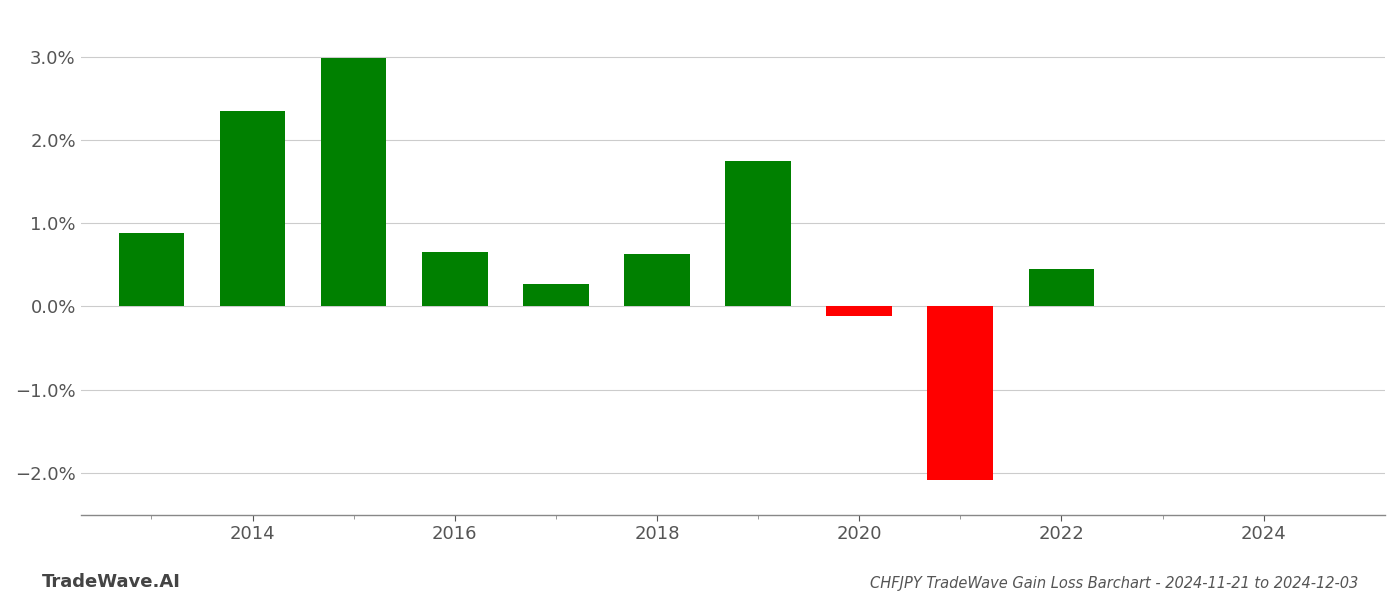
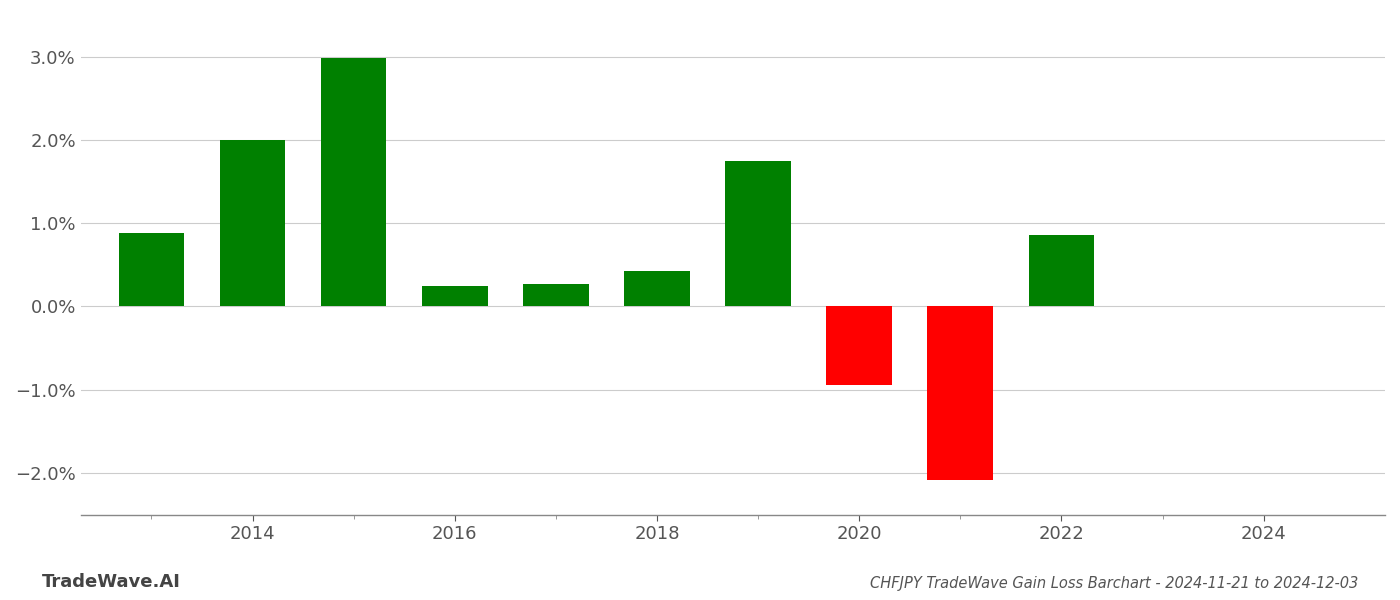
2014: 2.35% -> 2.00%
2016: 0.65% -> 0.24%
2018: 0.63% -> 0.42%
2020: -0.12% -> -0.94%
2022: 0.45% -> 0.86%
